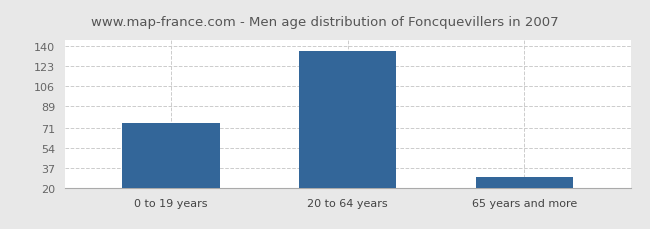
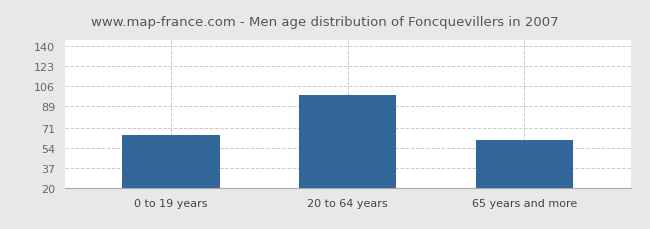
0 to 19 years: 75 -> 65
20 to 64 years: 136 -> 99
65 years and more: 29 -> 60
